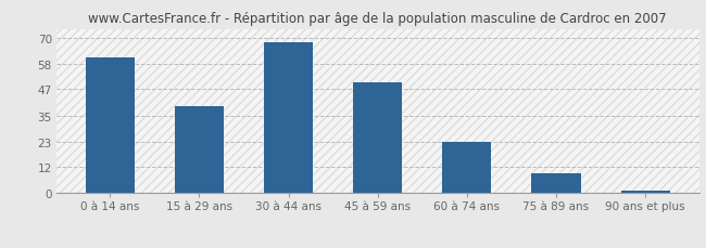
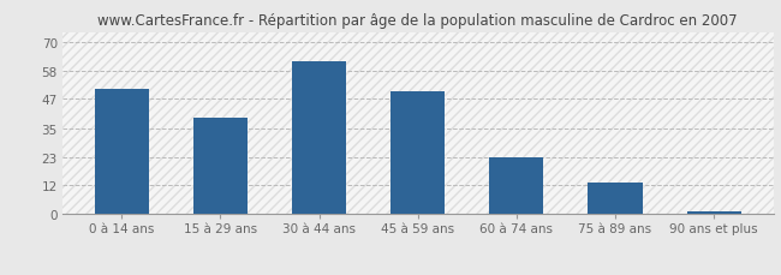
0 à 14 ans: 61 -> 51
30 à 44 ans: 68 -> 62
75 à 89 ans: 9 -> 13
